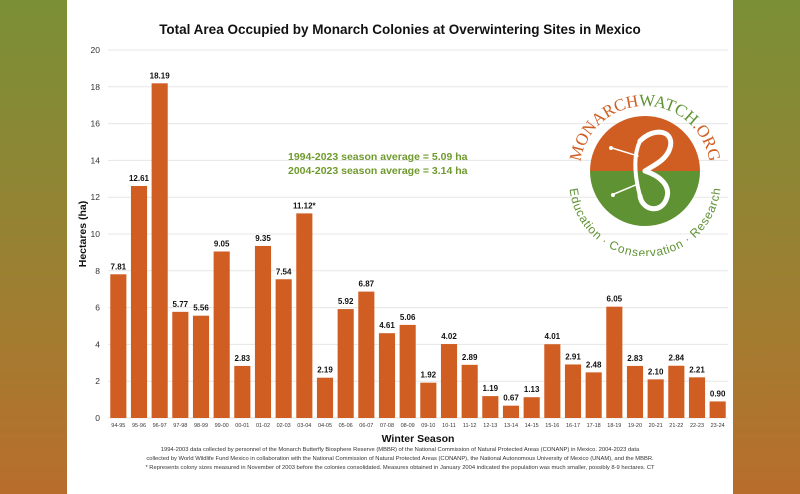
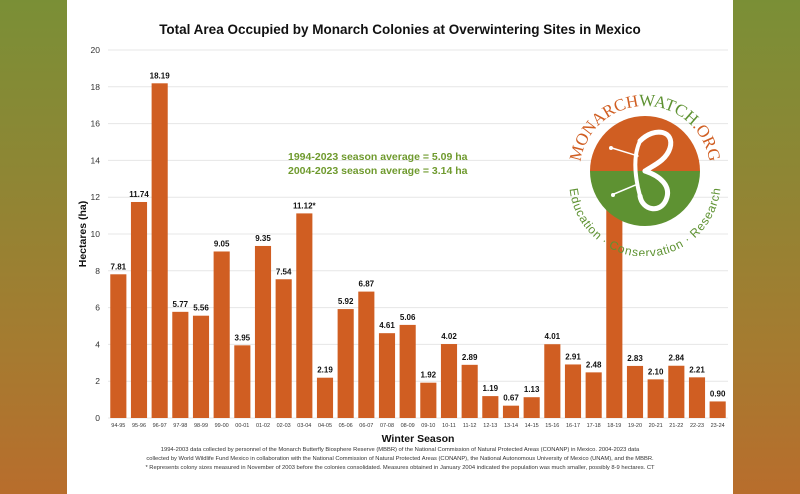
95-96: 12.61 -> 11.74
00-01: 2.83 -> 3.95
18-19: 6.05 -> 12.39
